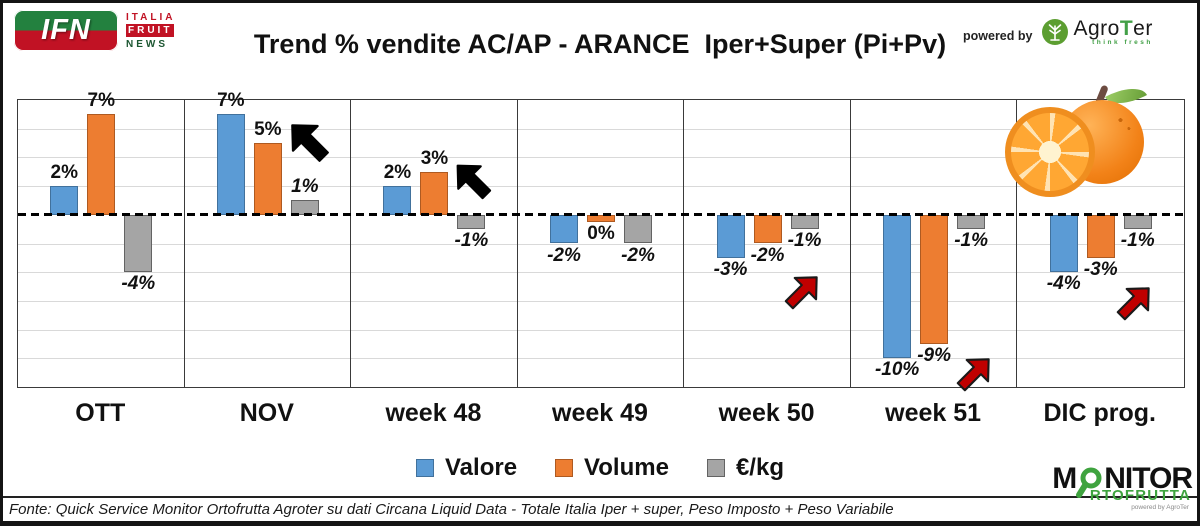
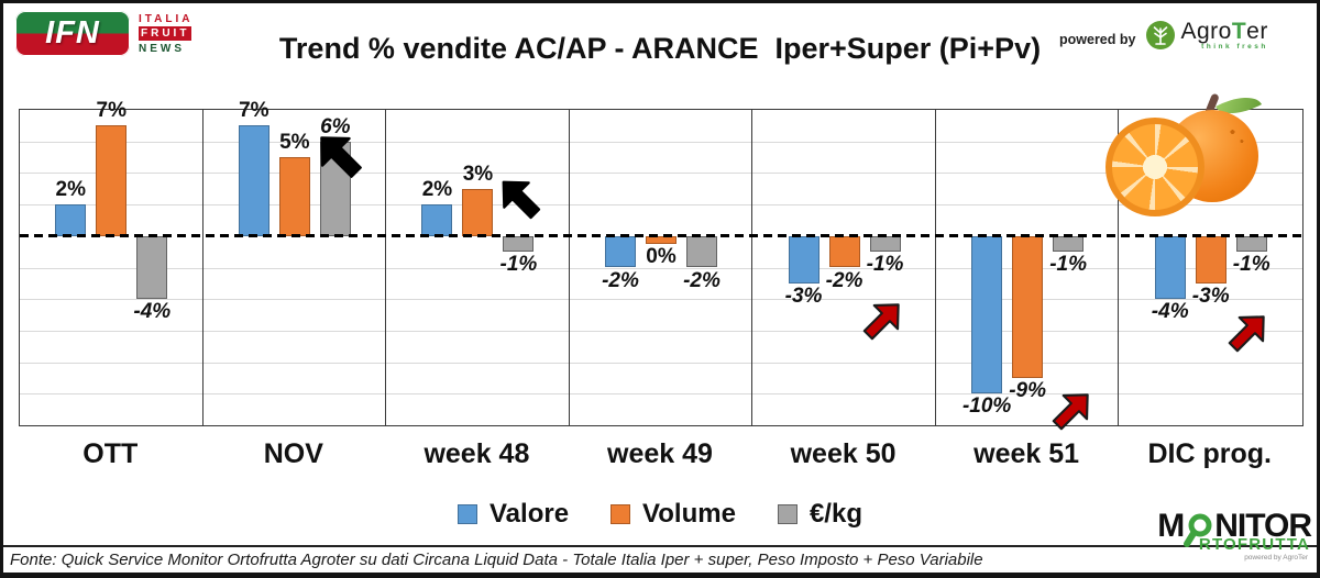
€/kg/NOV: 1% -> 6%
